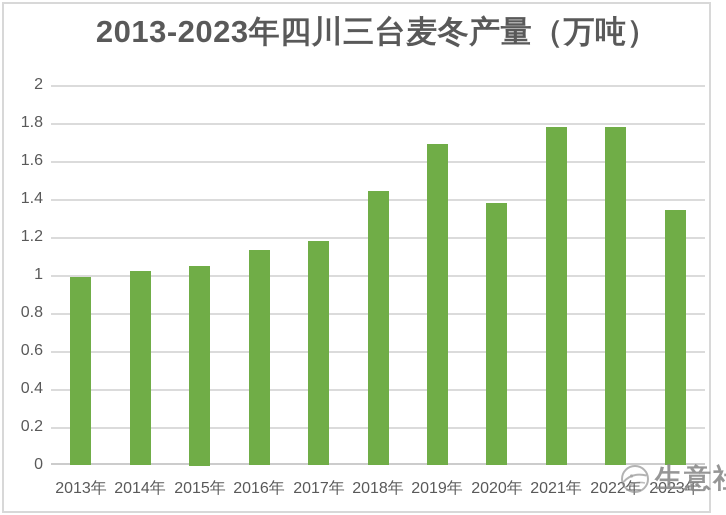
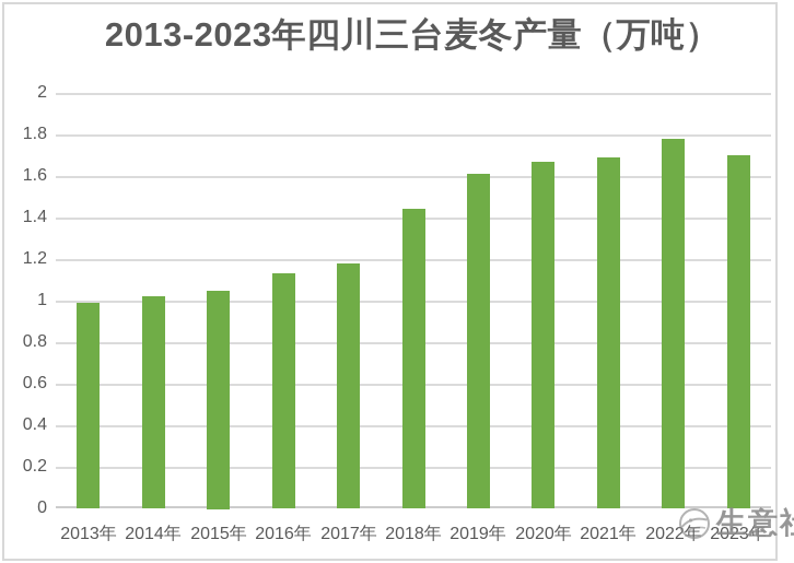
2019年: 1.69 -> 1.61
2020年: 1.38 -> 1.67
2021年: 1.78 -> 1.69
2023年: 1.34 -> 1.70
